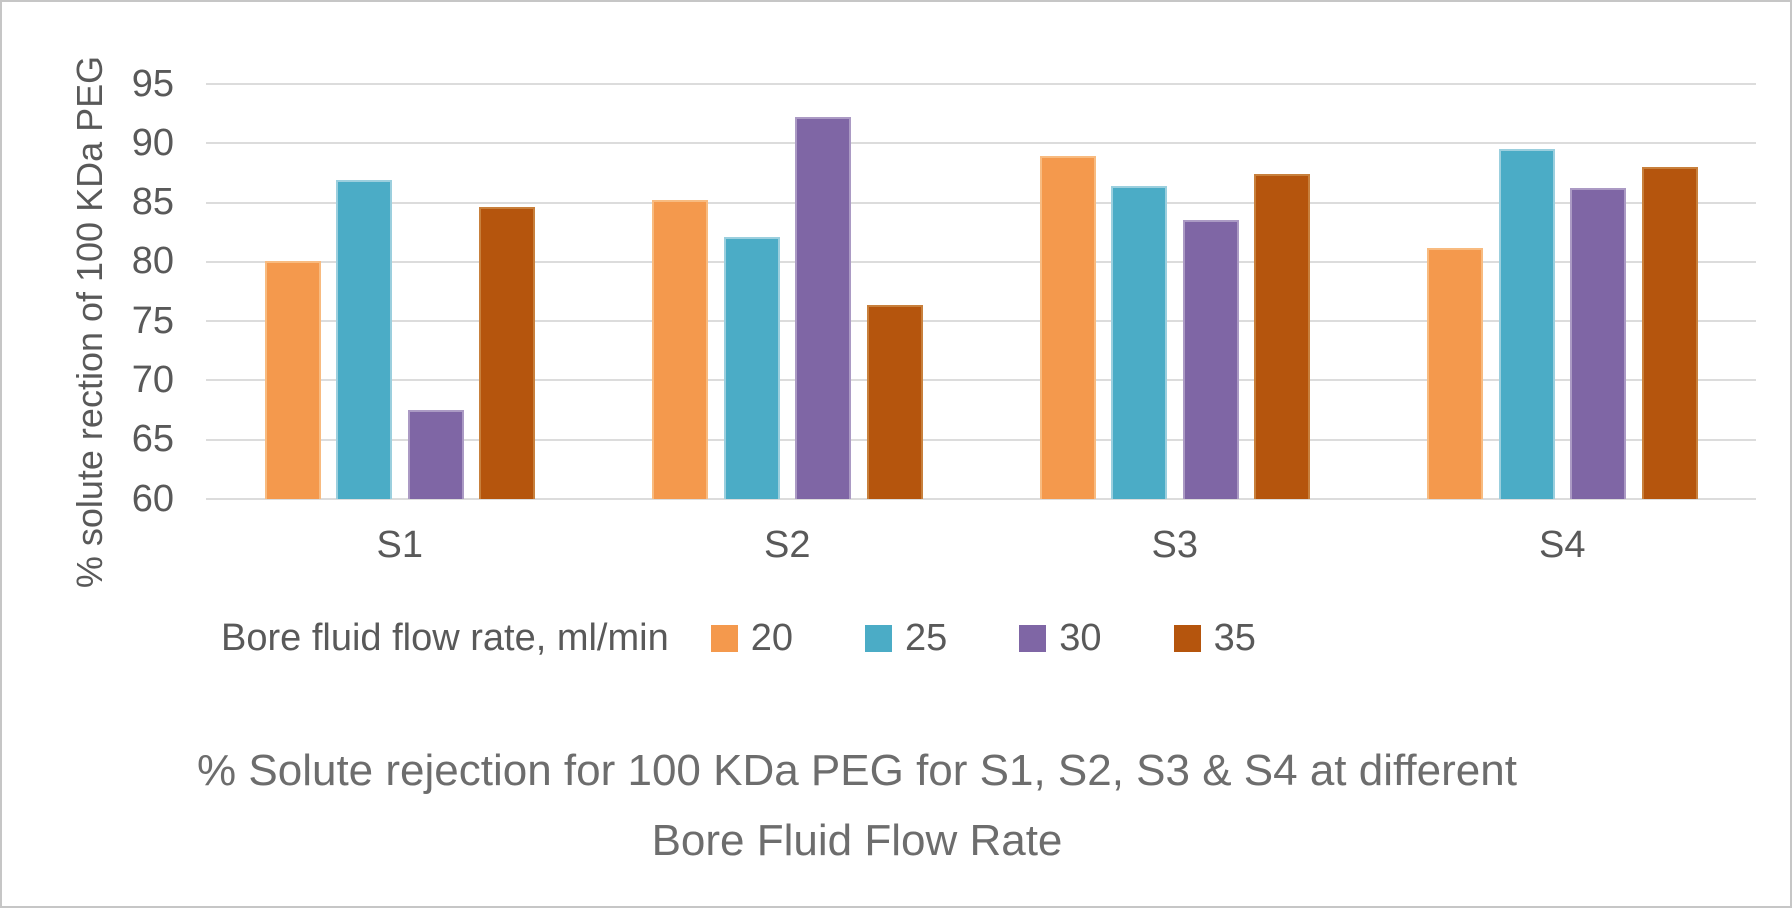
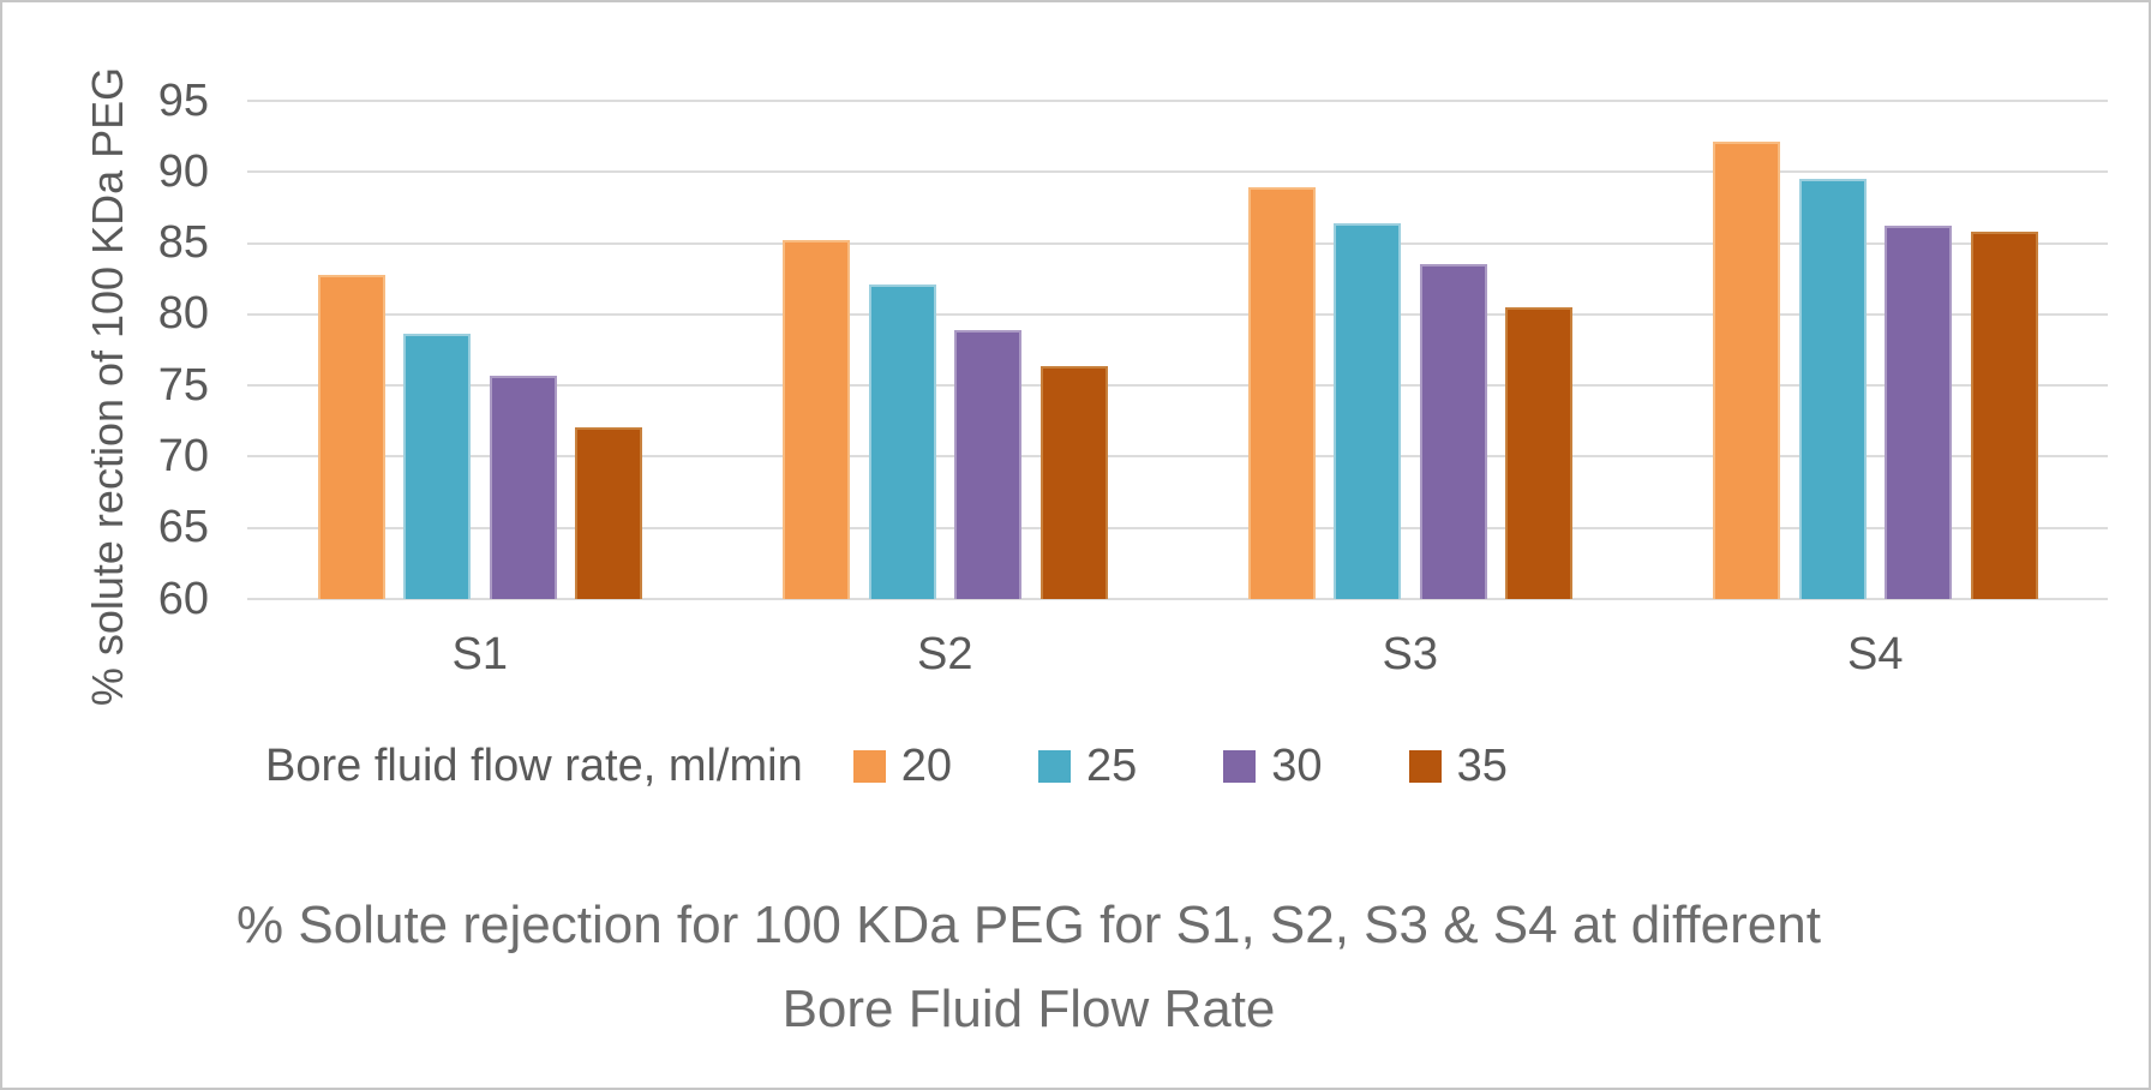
20/S1: 80.1 -> 82.8
25/S1: 86.9 -> 78.6
30/S1: 67.5 -> 75.7
35/S1: 84.6 -> 72.1
30/S2: 92.2 -> 78.9
35/S3: 87.4 -> 80.5
20/S4: 81.2 -> 92.1
35/S4: 88.0 -> 85.8
